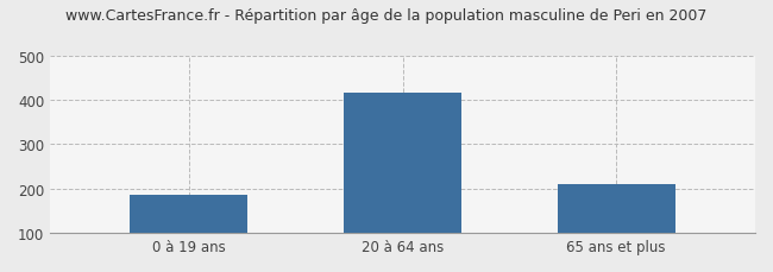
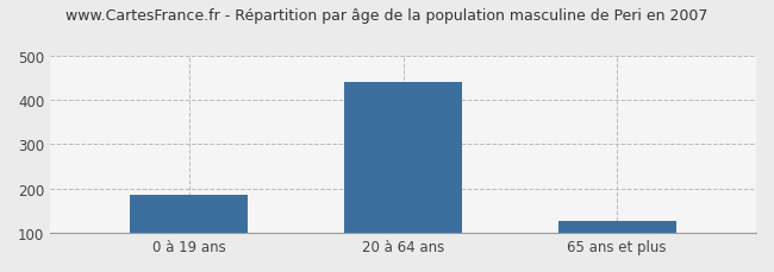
20 à 64 ans: 415 -> 441
65 ans et plus: 210 -> 126
